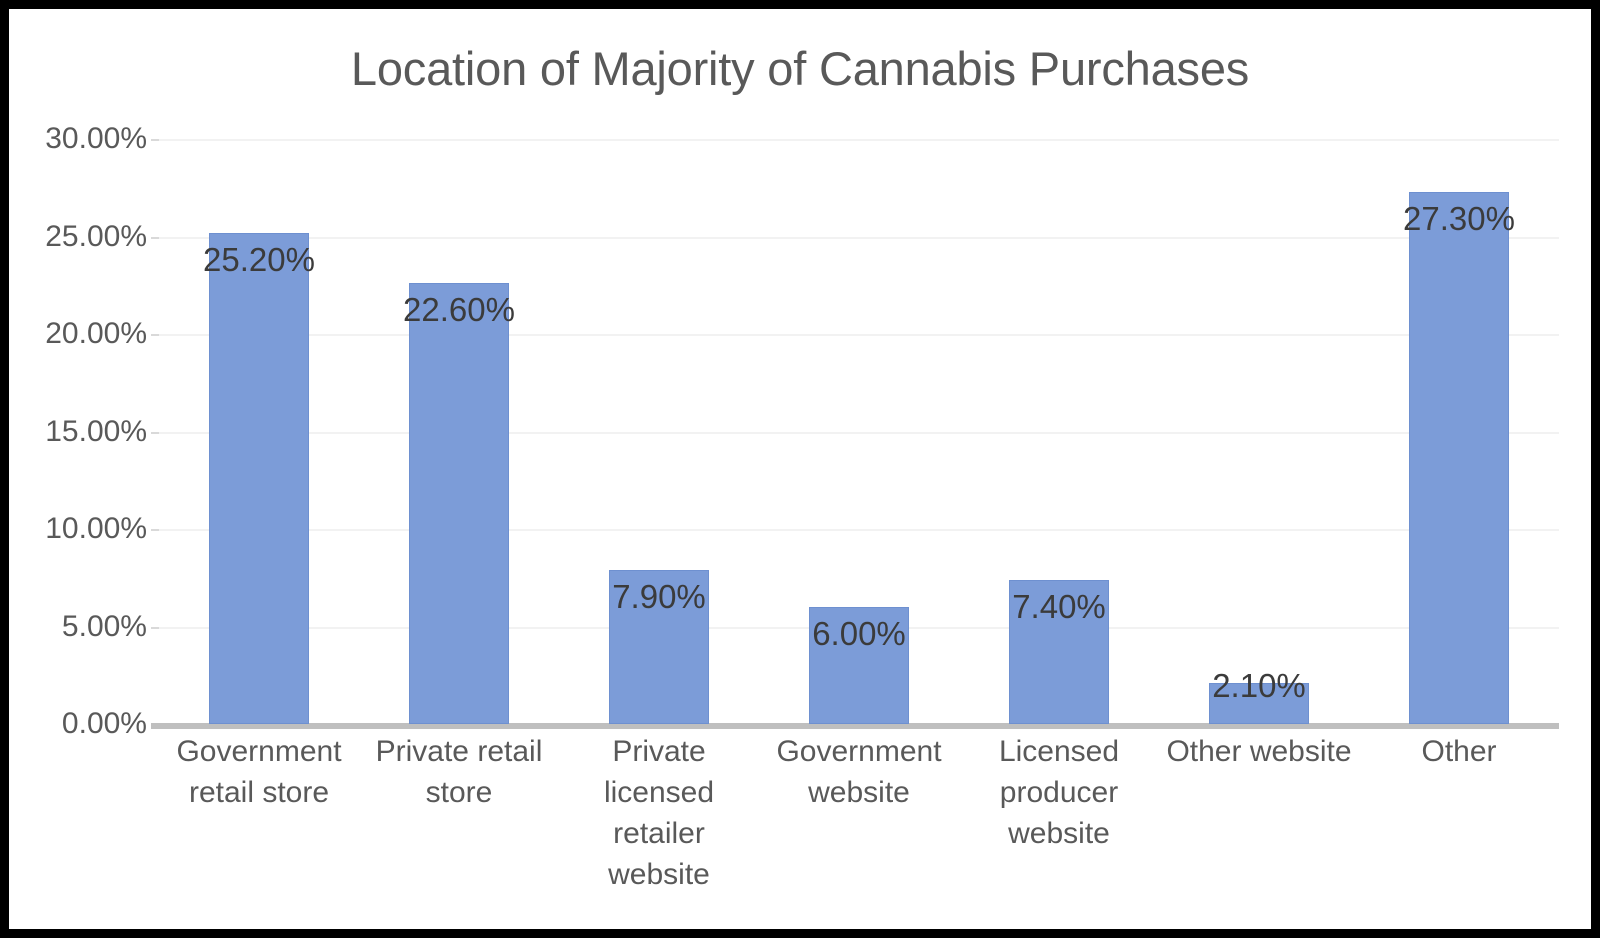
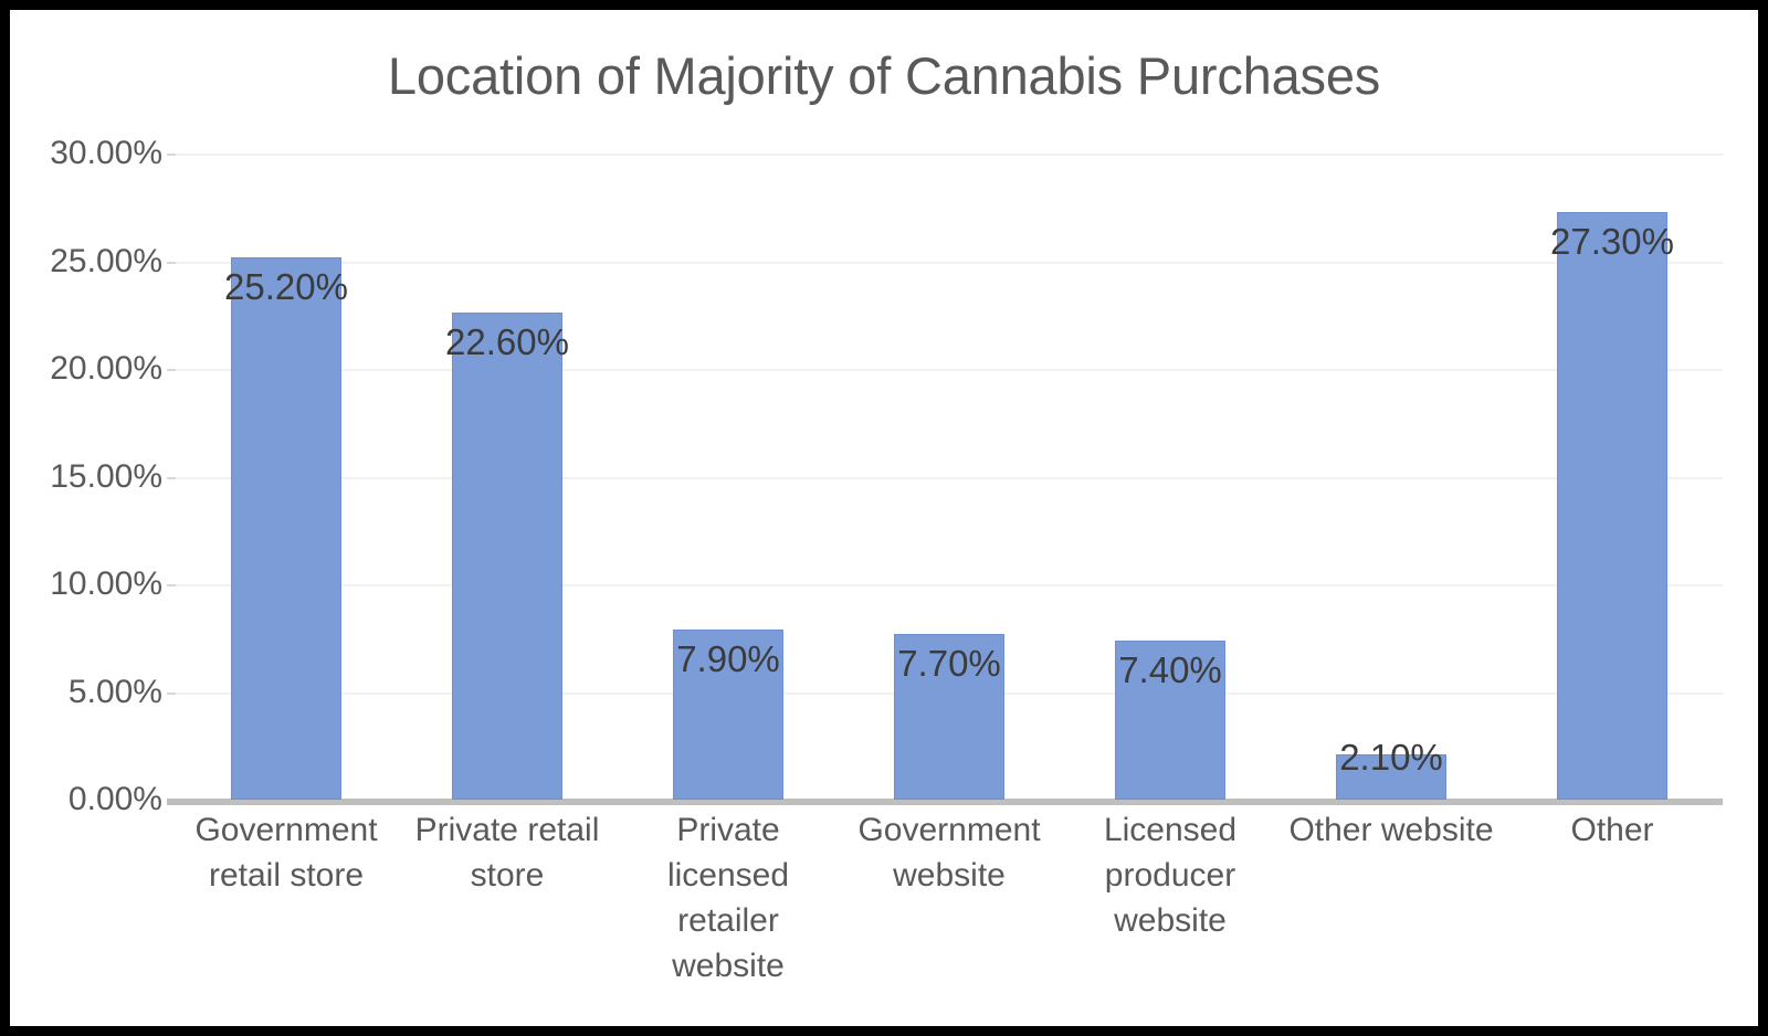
Government website: 6.00% -> 7.70%
